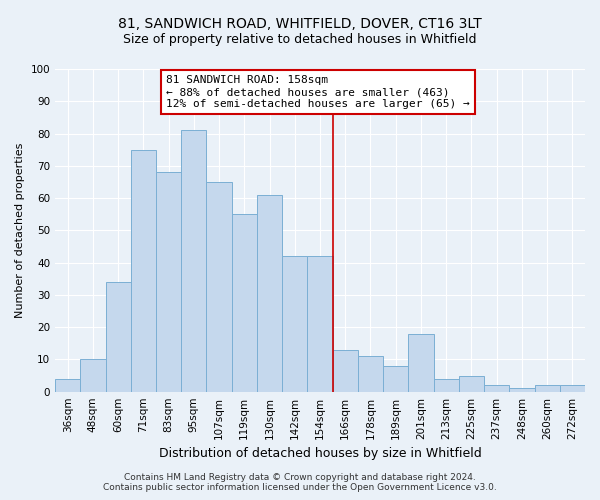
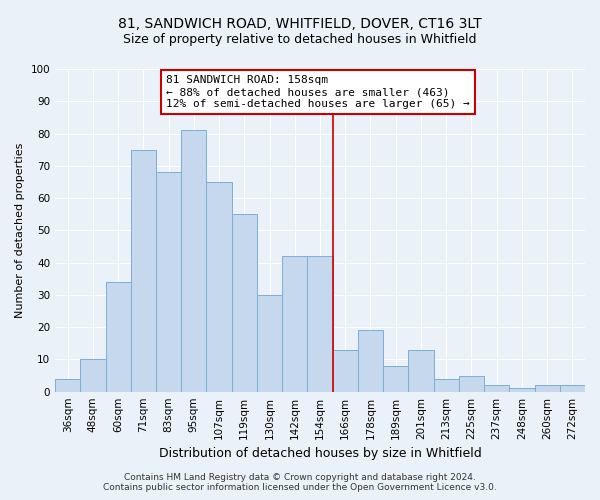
130sqm: 61 -> 30
178sqm: 11 -> 19
201sqm: 18 -> 13
